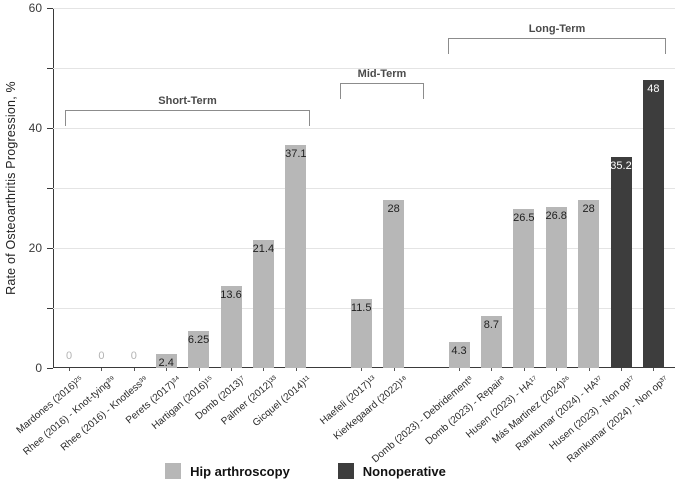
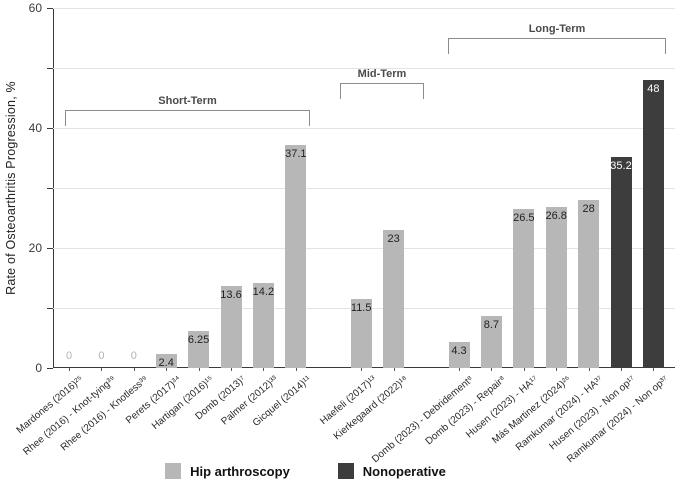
Palmer (2012)³³: 21.4 -> 14.2
Kierkegaard (2022)¹⁸: 28 -> 23
